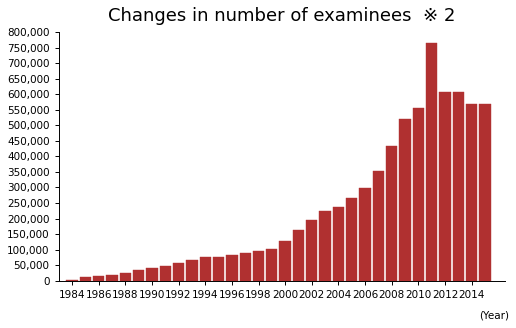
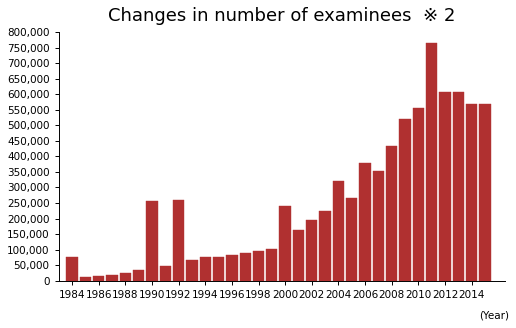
1984: 3,000 -> 75,000
1990: 42,000 -> 255,000
1992: 57,000 -> 260,000
2000: 128,000 -> 240,000
2004: 238,000 -> 320,000
2006: 298,000 -> 380,000
